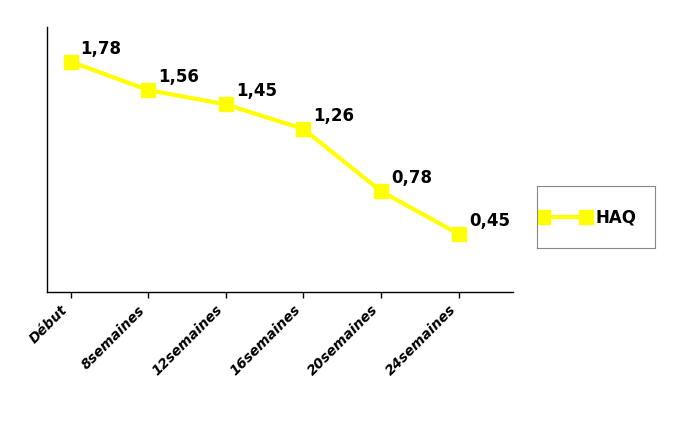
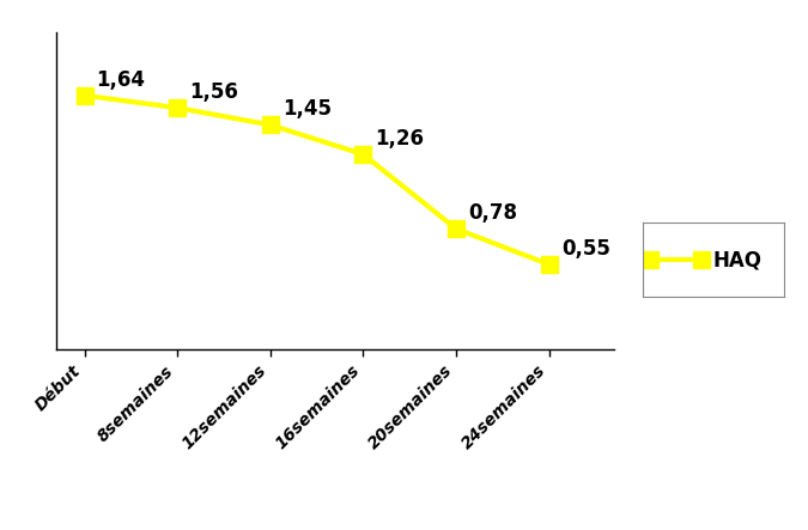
Début: 1,78 -> 1,64
24semaines: 0,45 -> 0,55
